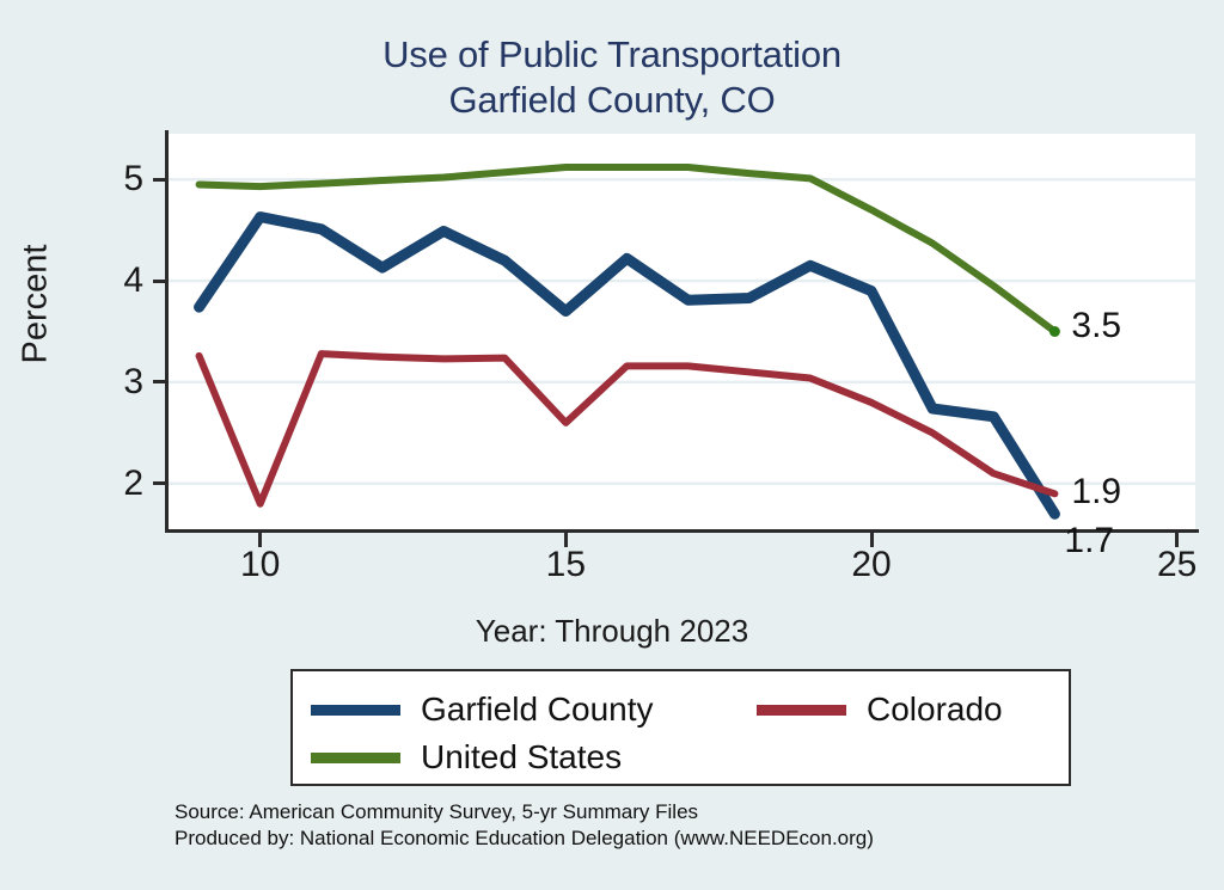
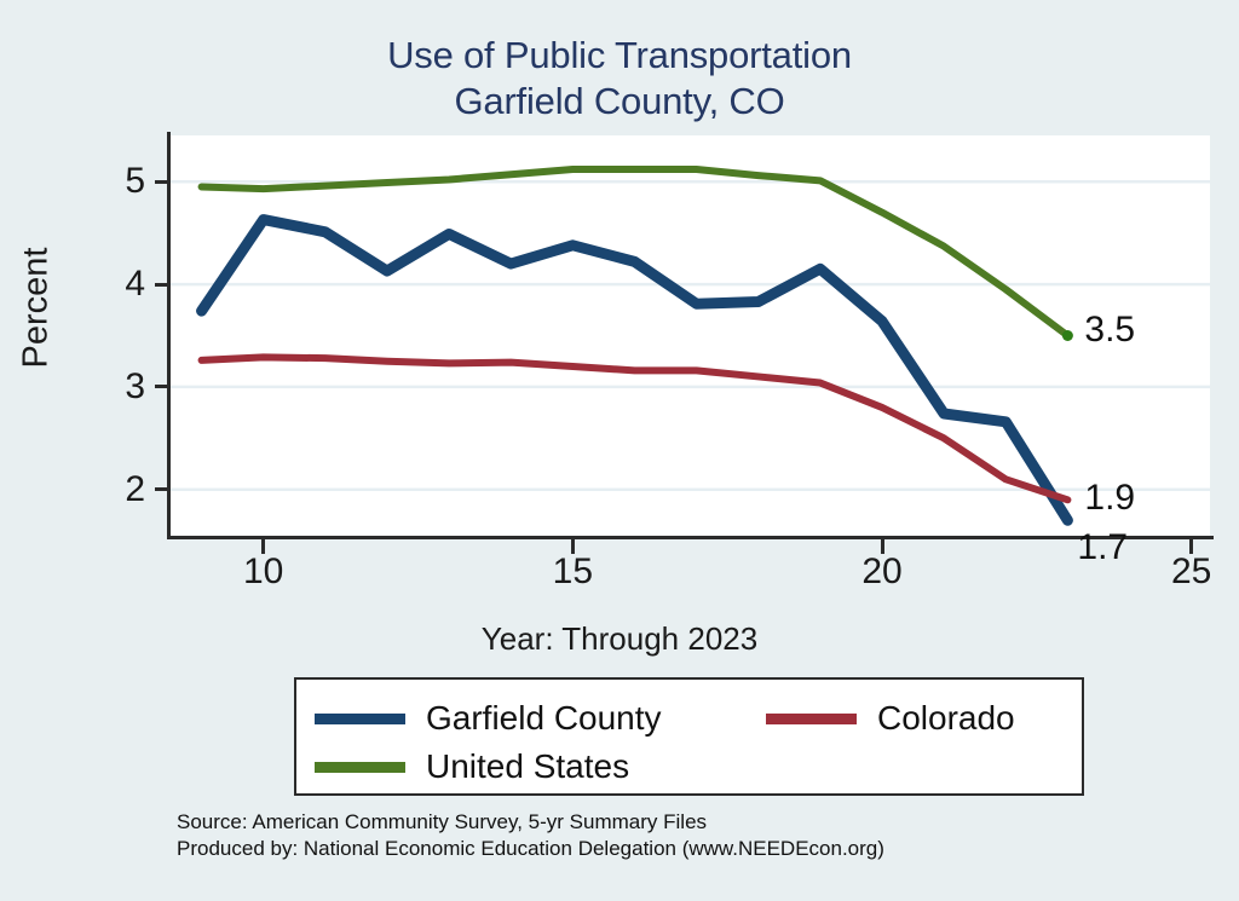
Colorado/10: 1.8 -> 3.3
Garfield County/15: 3.7 -> 4.4
Colorado/15: 2.6 -> 3.2
Garfield County/20: 3.9 -> 3.6
